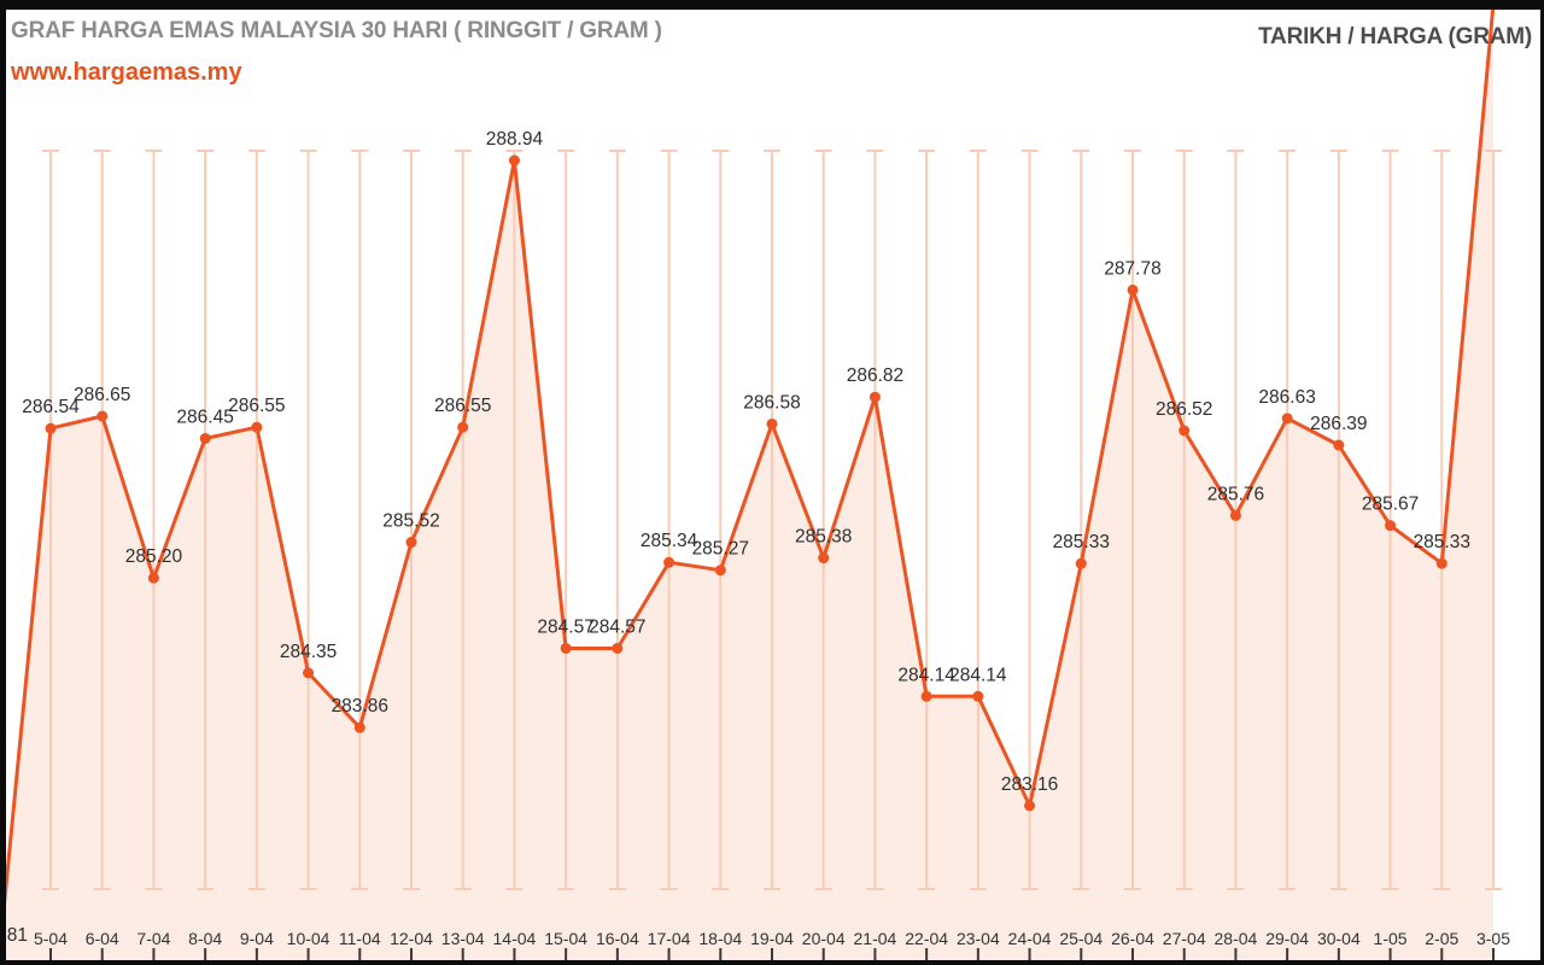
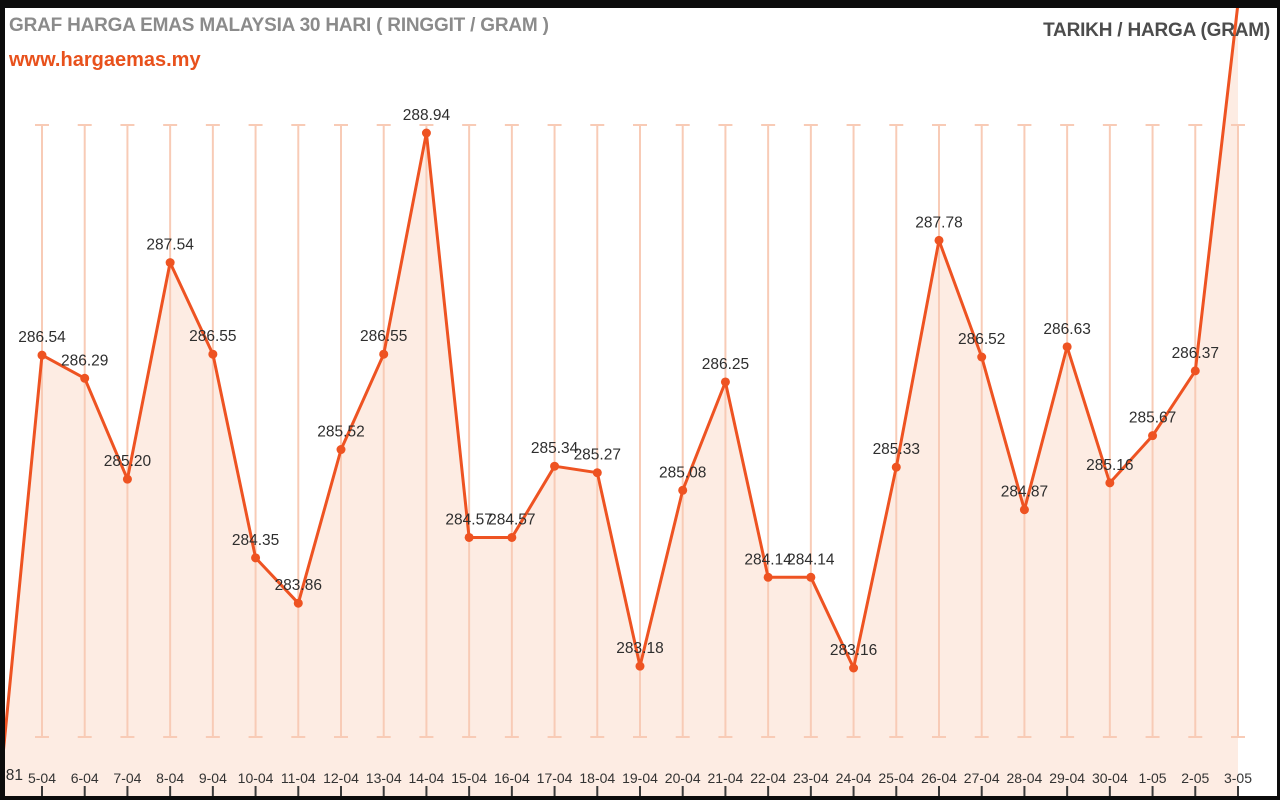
6-04: 286.65 -> 286.29
8-04: 286.45 -> 287.54
19-04: 286.58 -> 283.18
20-04: 285.38 -> 285.08
21-04: 286.82 -> 286.25
28-04: 285.76 -> 284.87
30-04: 286.39 -> 285.16
2-05: 285.33 -> 286.37
